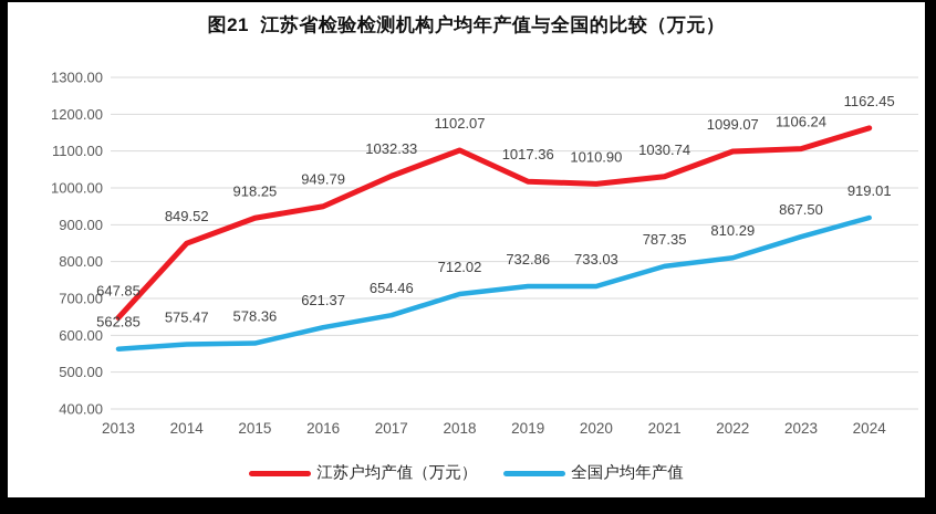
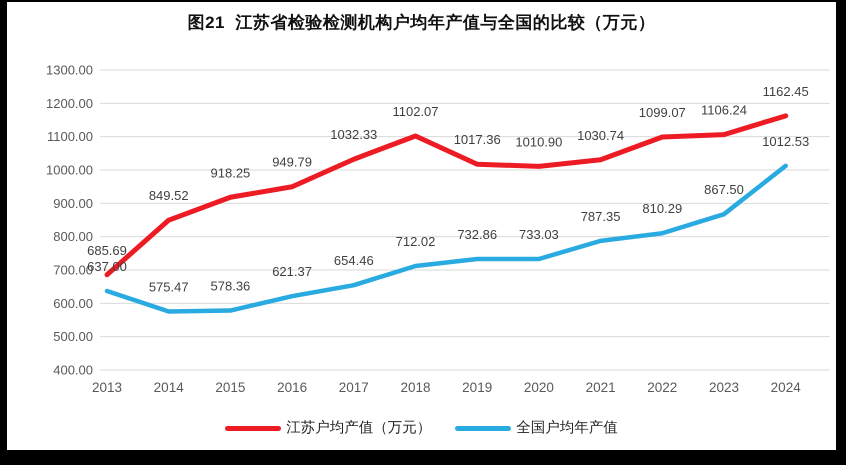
江苏户均产值（万元）/2013: 647.85 -> 685.69
全国户均年产值/2013: 562.85 -> 637.00
全国户均年产值/2024: 919.01 -> 1012.53
